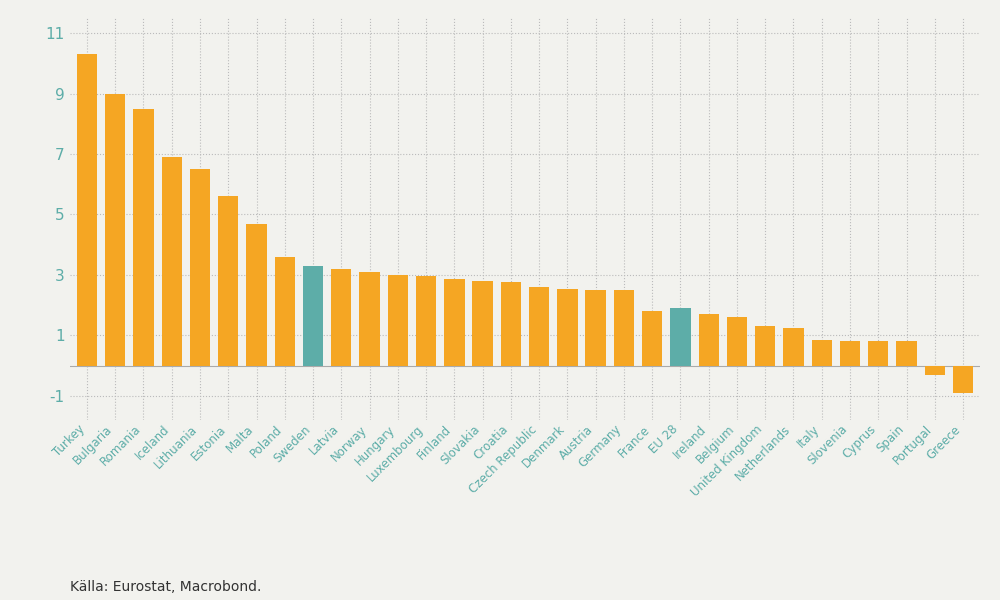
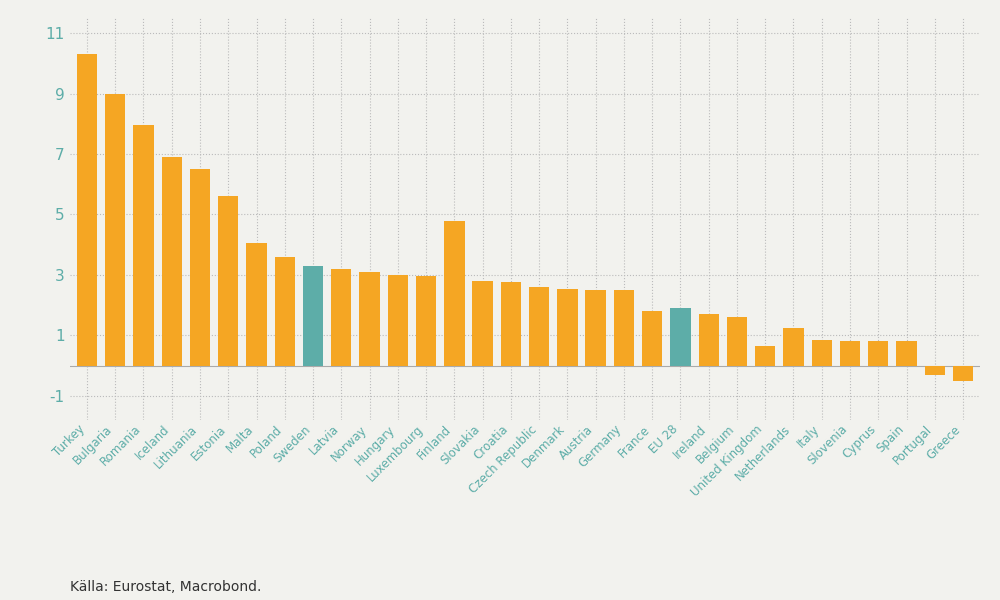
Romania: 8.50 -> 7.95
Malta: 4.70 -> 4.05
Finland: 2.85 -> 4.80
United Kingdom: 1.30 -> 0.65
Greece: -0.90 -> -0.50
